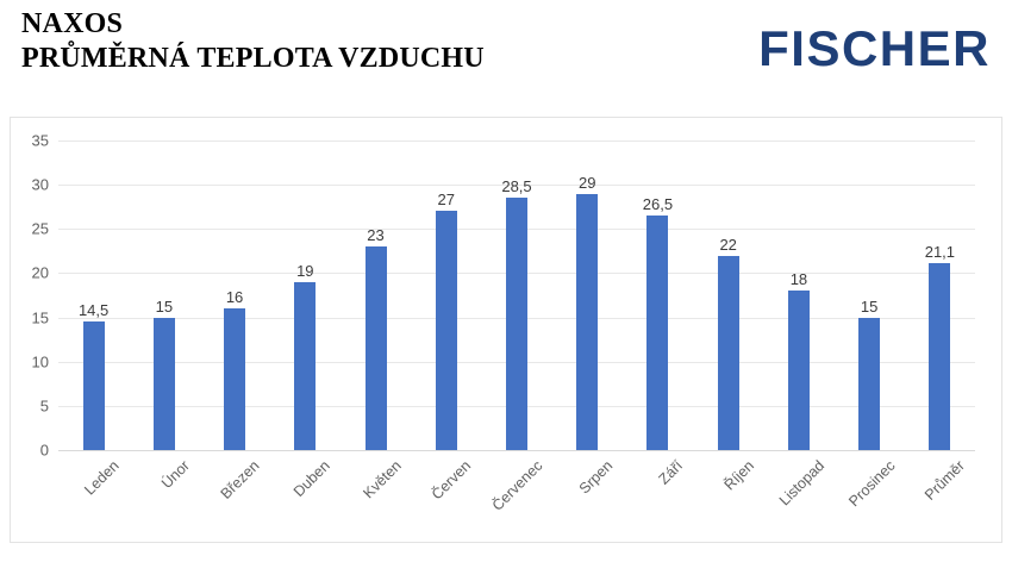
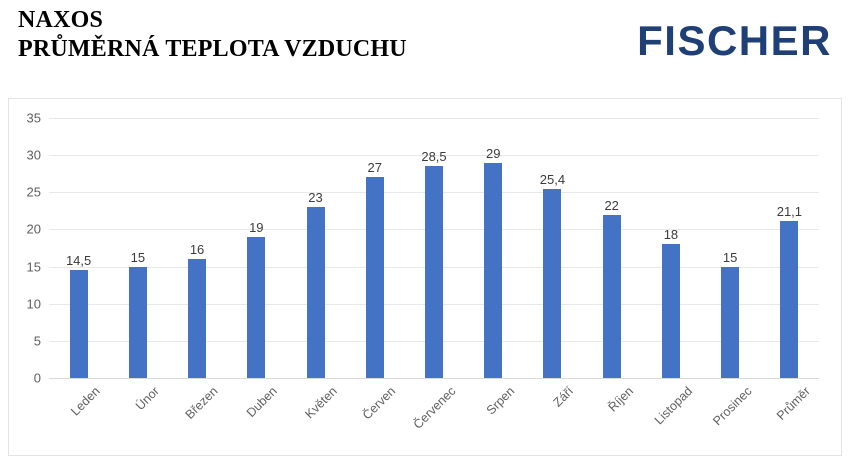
Září: 26,5 -> 25,4
